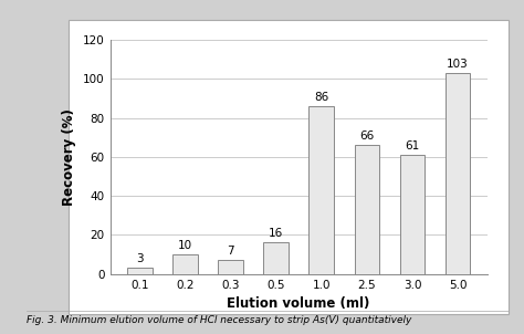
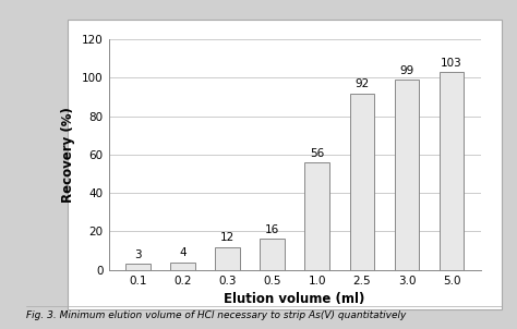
0.2: 10 -> 4
0.3: 7 -> 12
1.0: 86 -> 56
2.5: 66 -> 92
3.0: 61 -> 99
